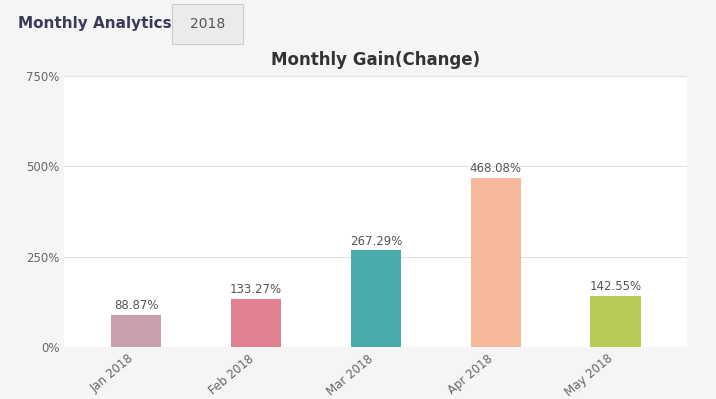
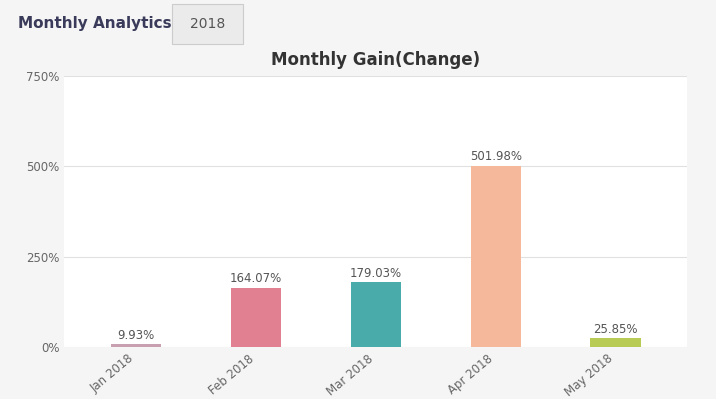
Jan 2018: 88.87% -> 9.93%
Feb 2018: 133.27% -> 164.07%
Mar 2018: 267.29% -> 179.03%
Apr 2018: 468.08% -> 501.98%
May 2018: 142.55% -> 25.85%
